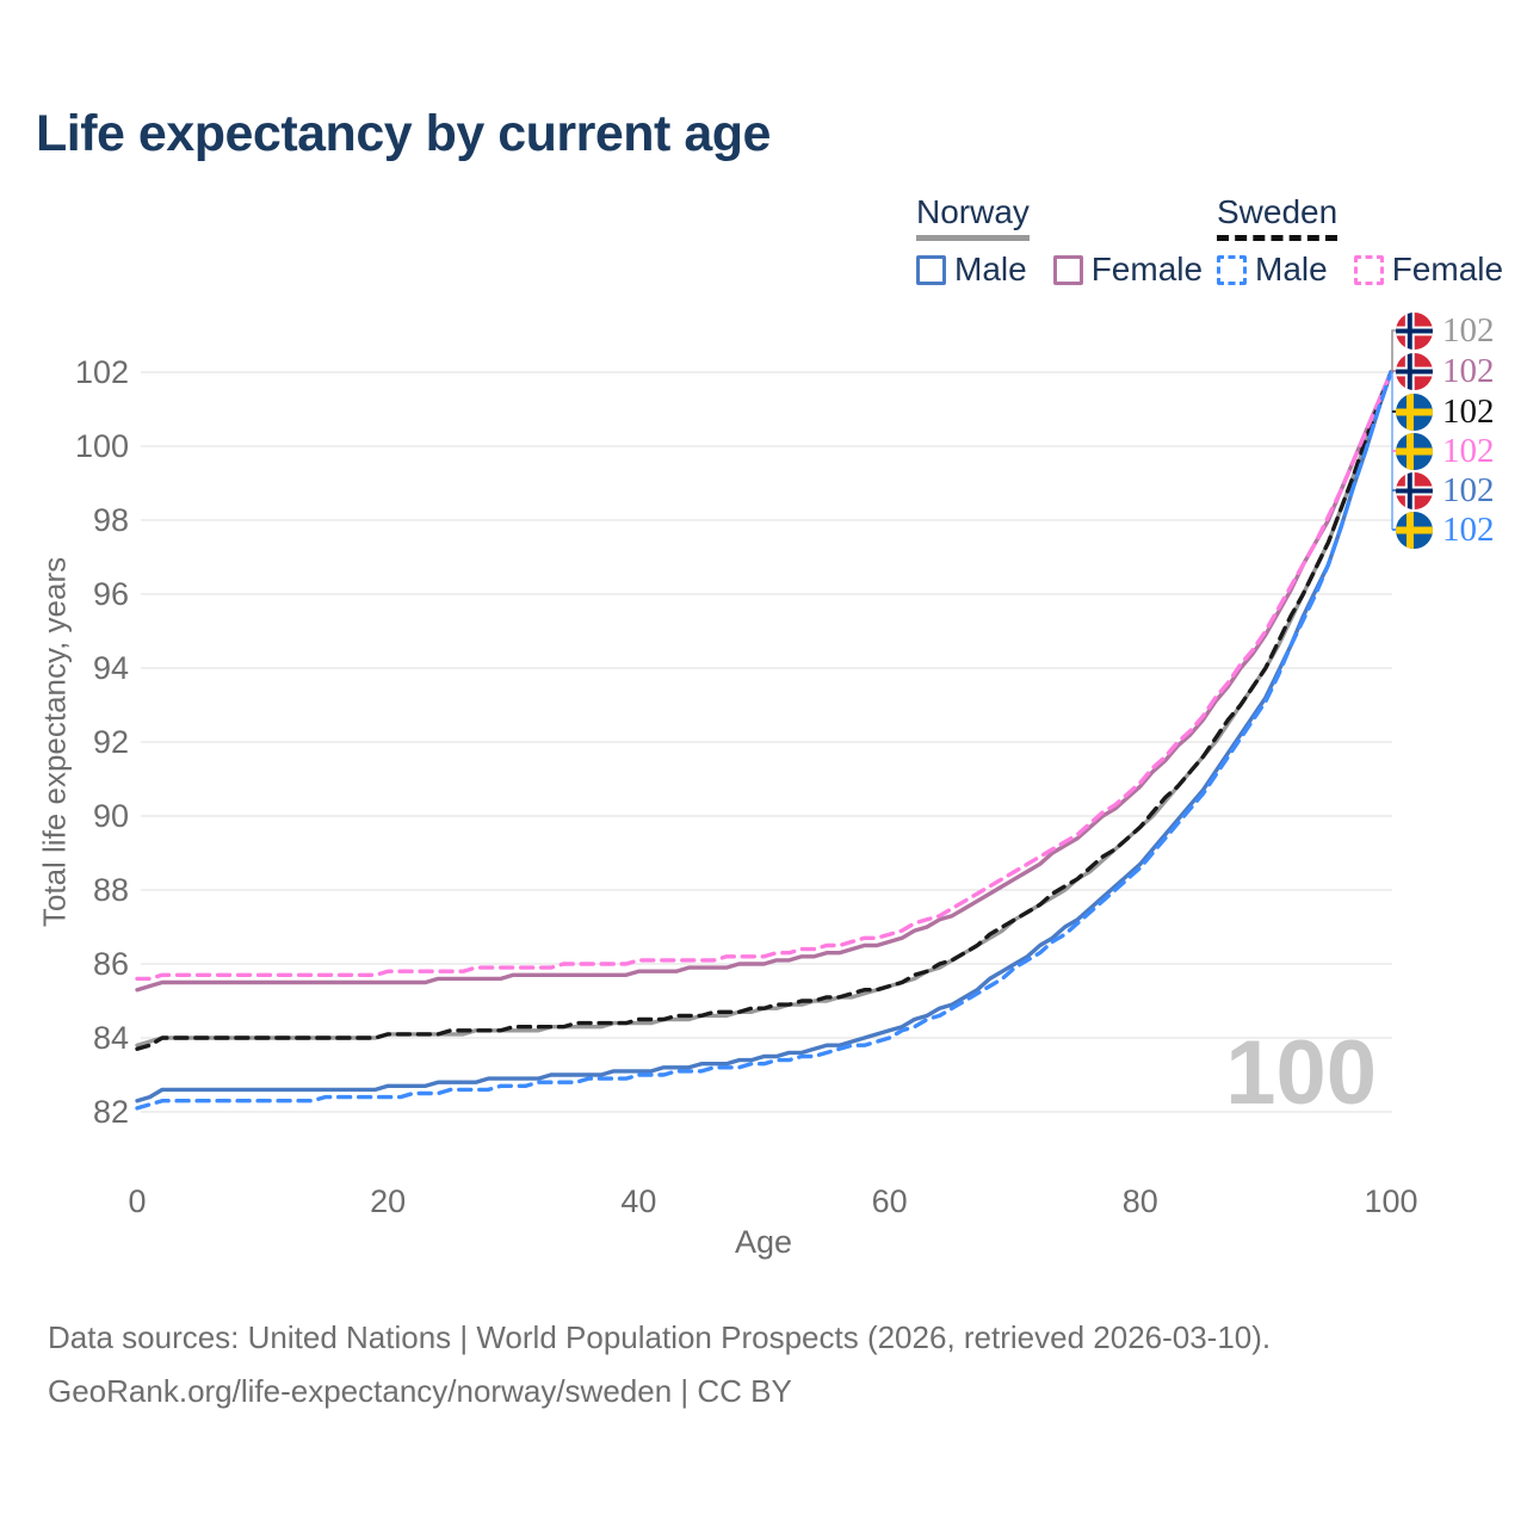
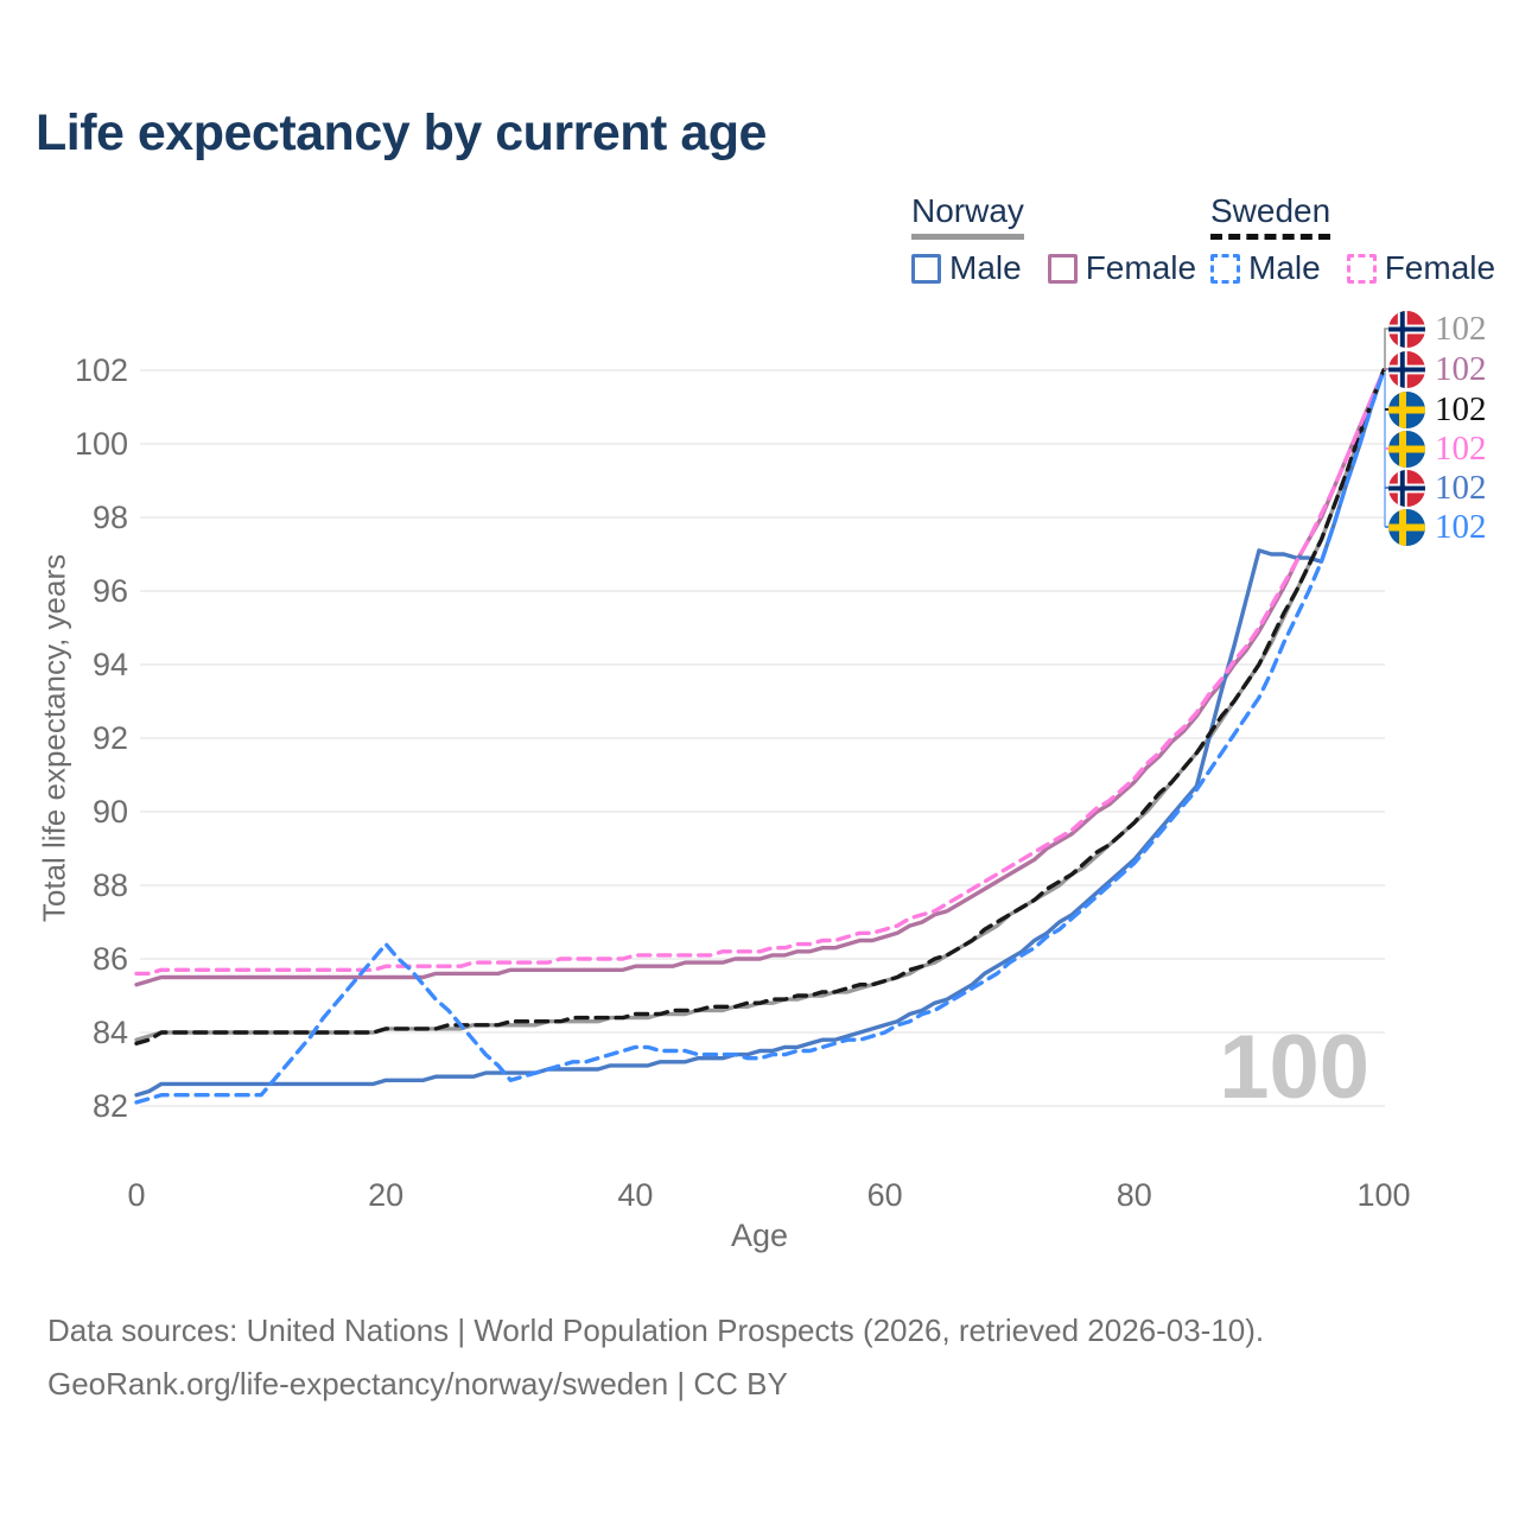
Sweden Male/20: 82.4 -> 86.4
Sweden Male/40: 83.0 -> 83.6
Norway Male/90: 93.2 -> 97.1
